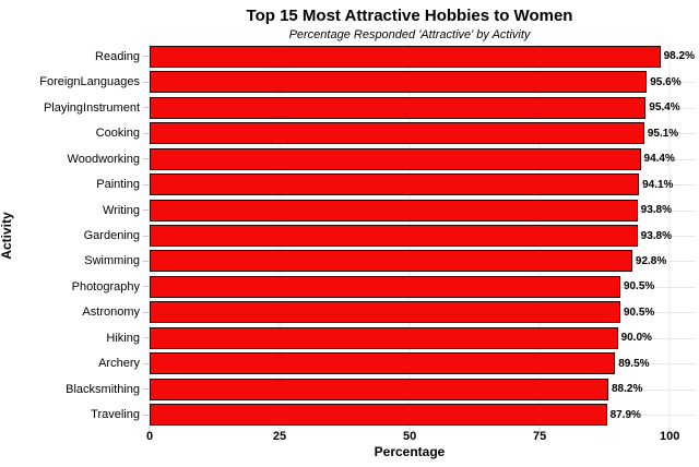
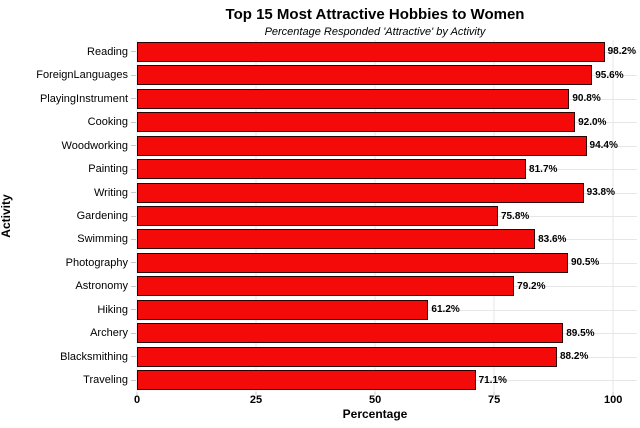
PlayingInstrument: 95.4% -> 90.8%
Cooking: 95.1% -> 92.0%
Painting: 94.1% -> 81.7%
Gardening: 93.8% -> 75.8%
Swimming: 92.8% -> 83.6%
Astronomy: 90.5% -> 79.2%
Hiking: 90.0% -> 61.2%
Traveling: 87.9% -> 71.1%
